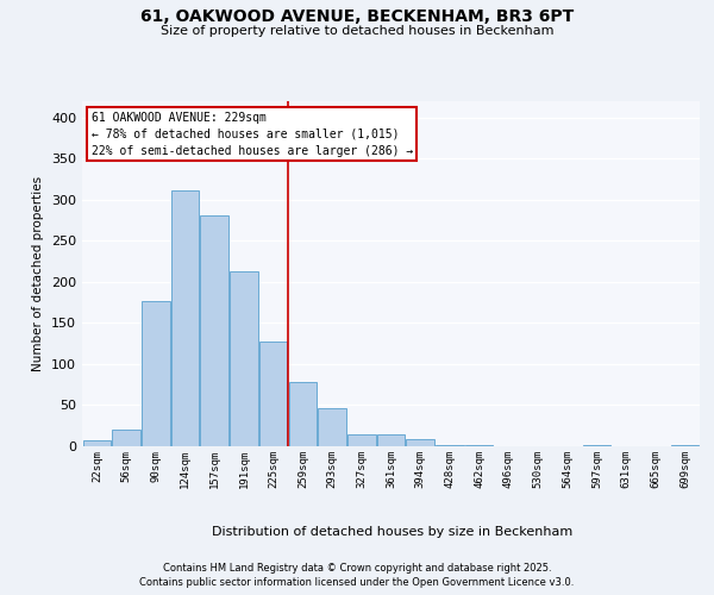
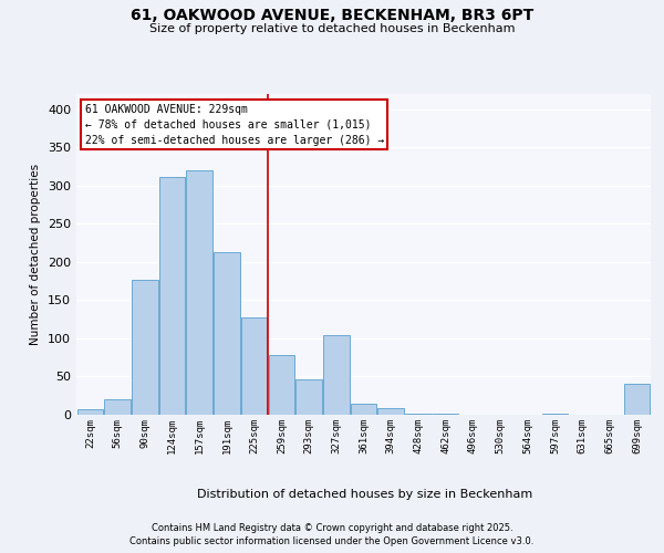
157sqm: 281 -> 320
327sqm: 15 -> 104
699sqm: 2 -> 40
